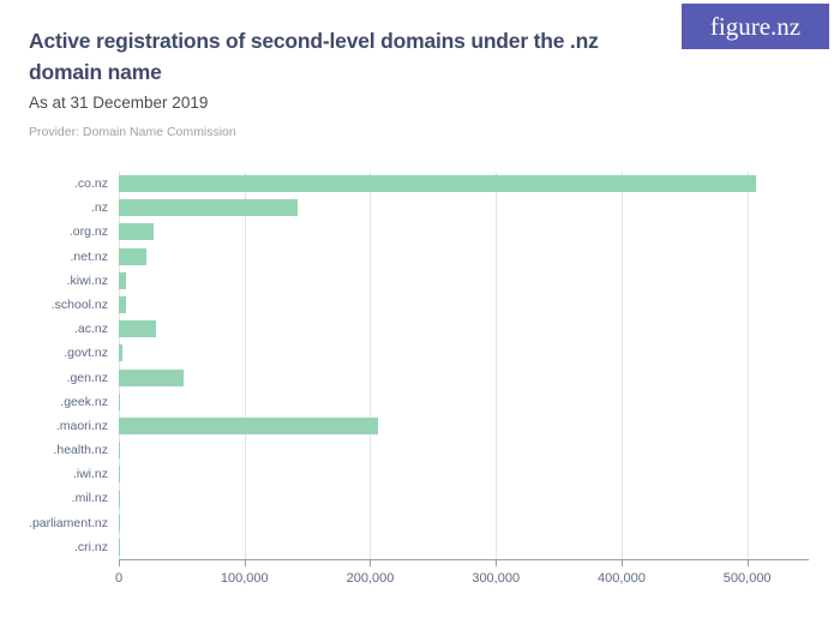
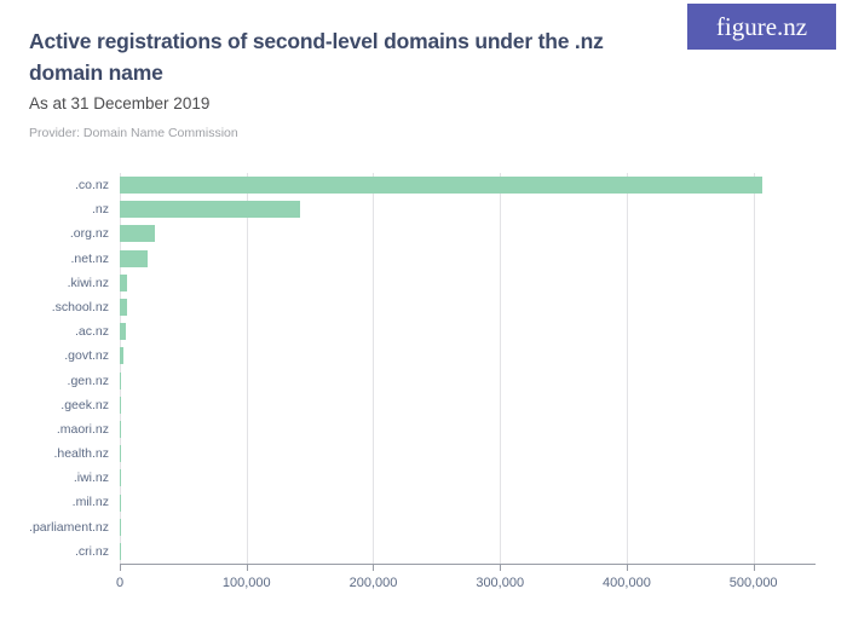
.ac.nz: 30000 -> 5000
.gen.nz: 52000 -> 1000
.maori.nz: 206000 -> 1000
